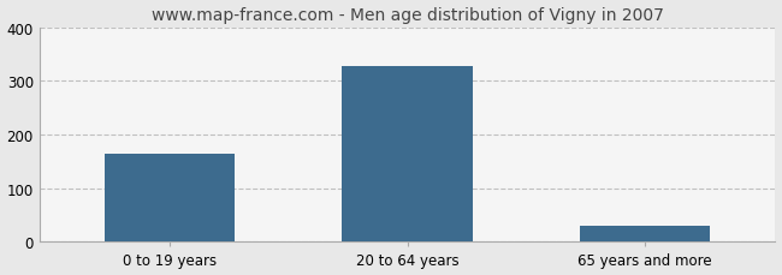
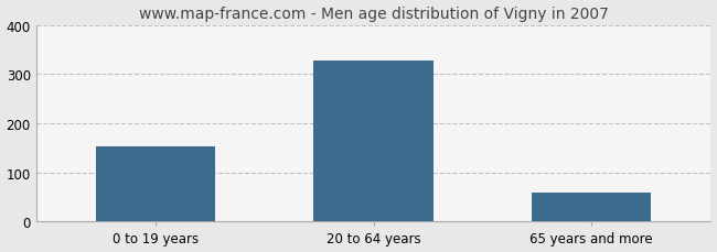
0 to 19 years: 165 -> 153
65 years and more: 30 -> 60
